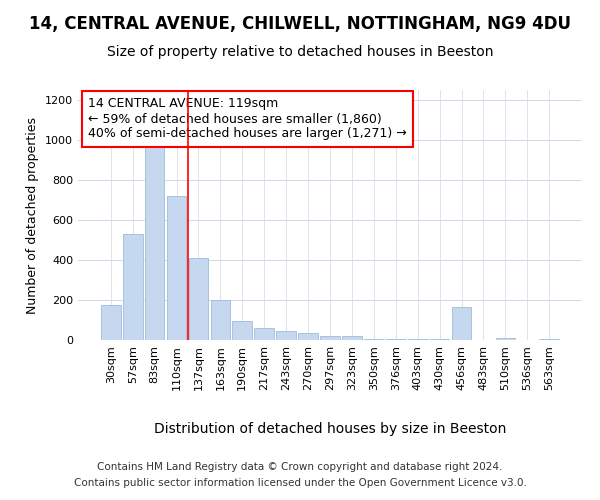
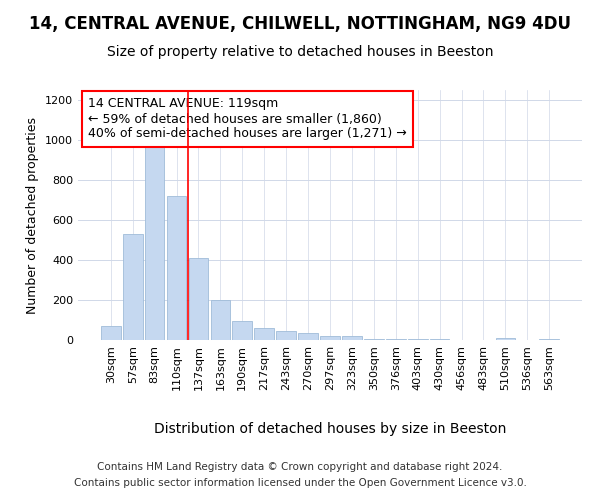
30sqm: 175 -> 70
456sqm: 165 -> 2
